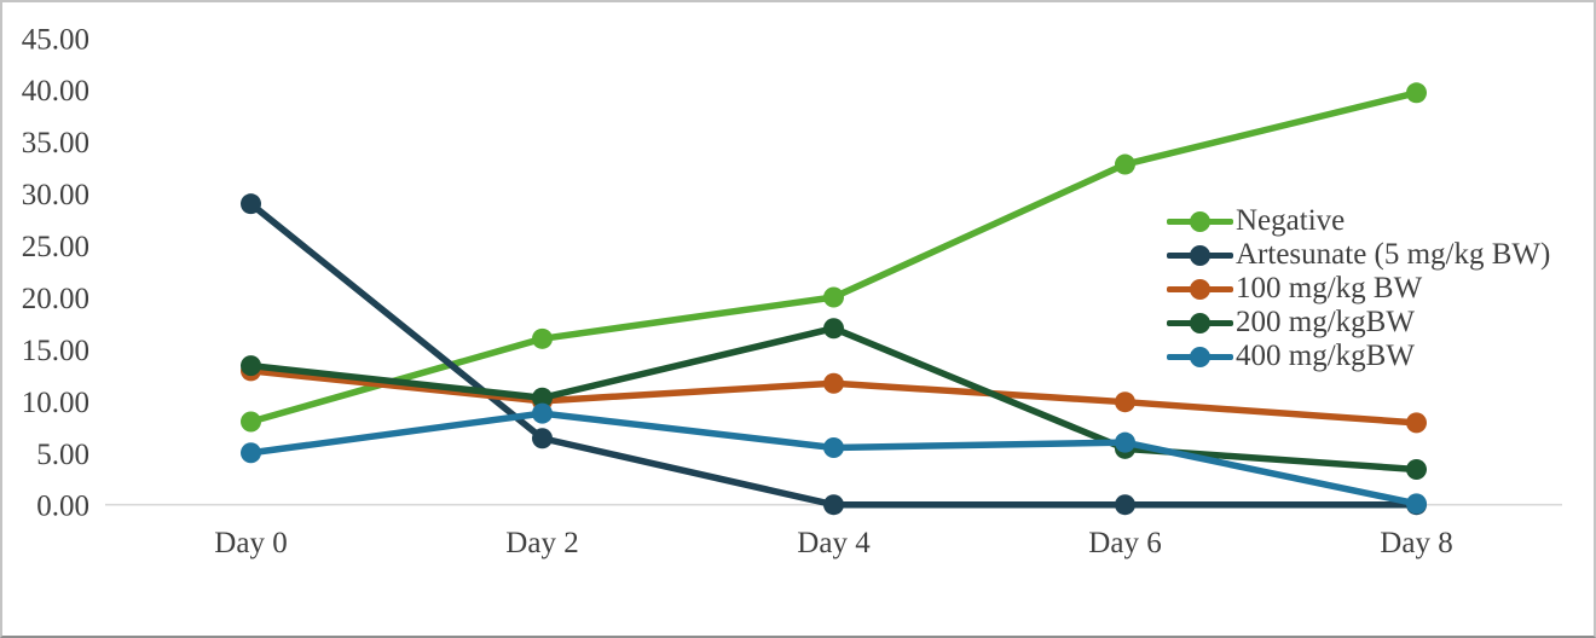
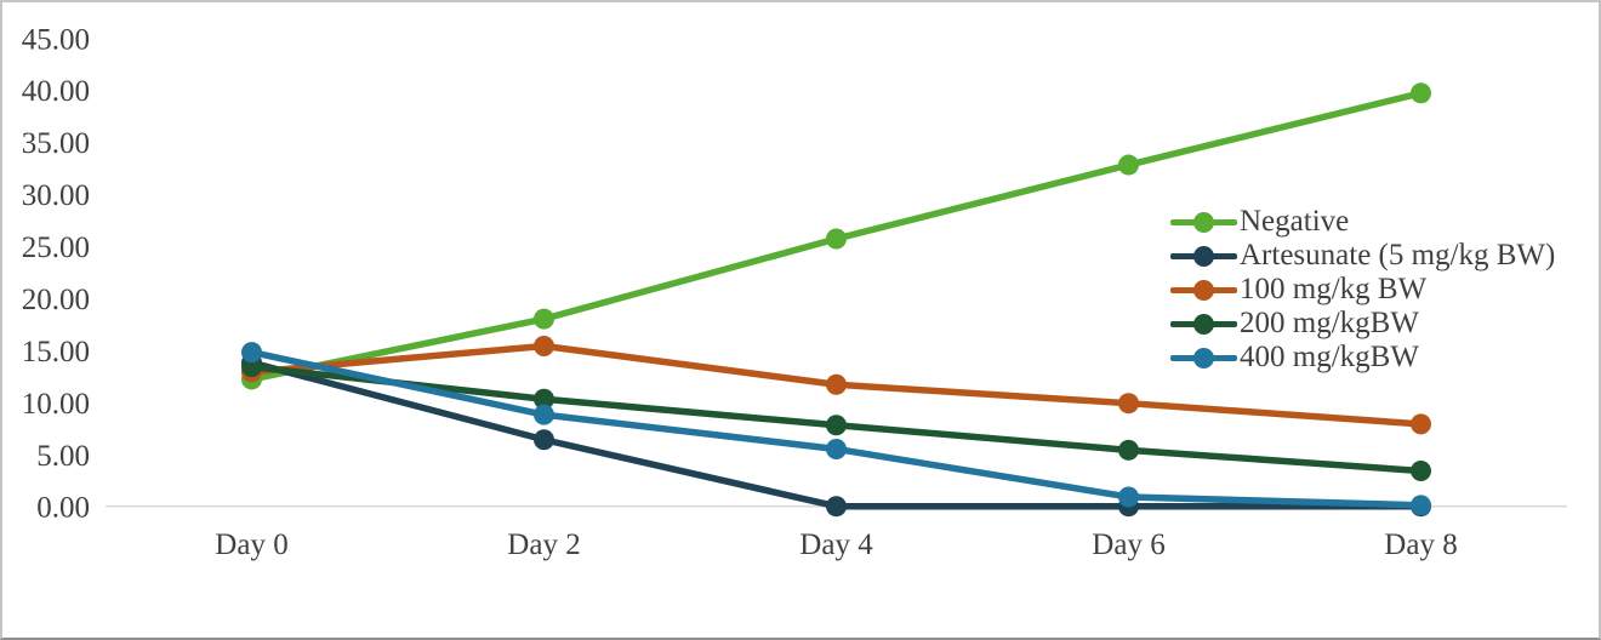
Negative/Day 0: 8 -> 12
Artesunate (5 mg/kg BW)/Day 0: 29 -> 14
400 mg/kgBW/Day 0: 5 -> 15
Negative/Day 2: 16 -> 18
100 mg/kg BW/Day 2: 10 -> 15
Negative/Day 4: 20 -> 26
200 mg/kgBW/Day 4: 17 -> 8
400 mg/kgBW/Day 6: 6 -> 1
